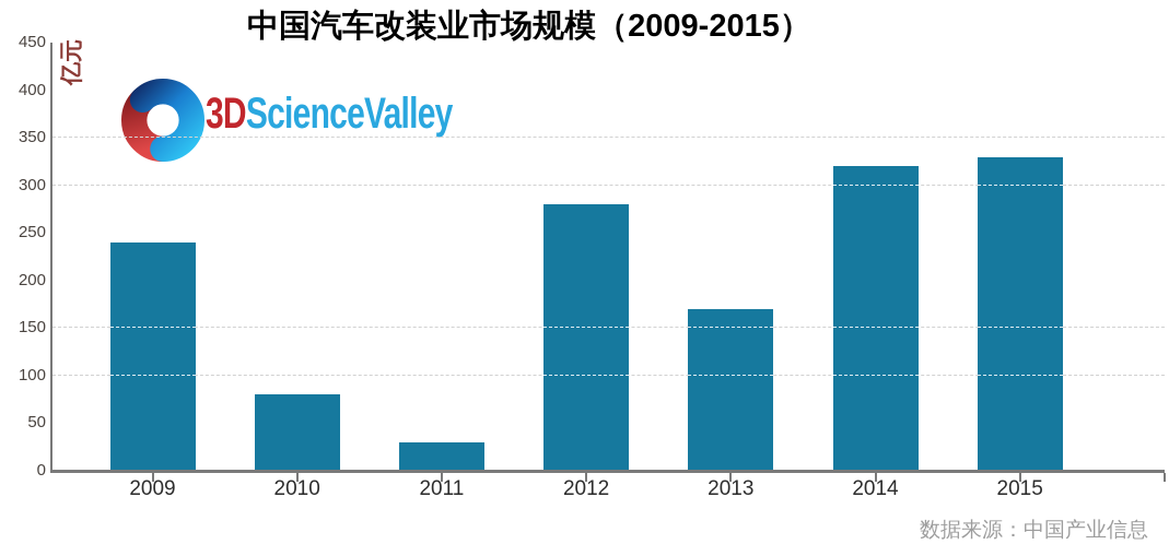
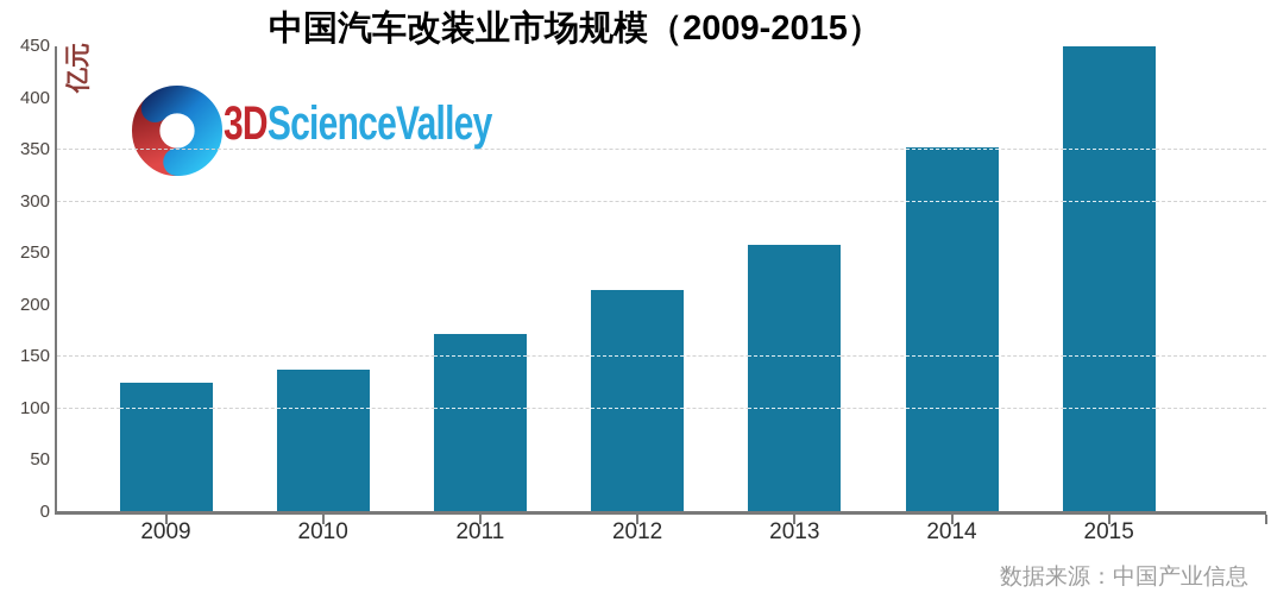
2009: 240 -> 120
2010: 80 -> 140
2011: 30 -> 170
2012: 280 -> 220
2013: 170 -> 260
2014: 320 -> 350
2015: 330 -> 450
